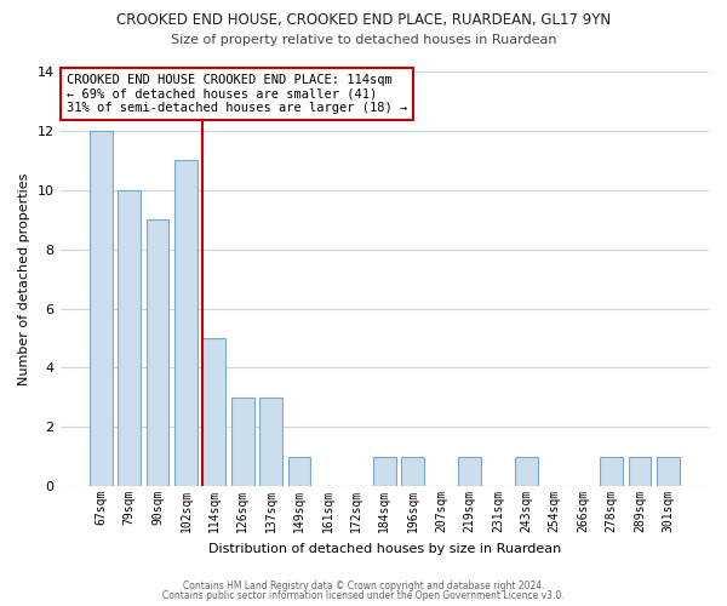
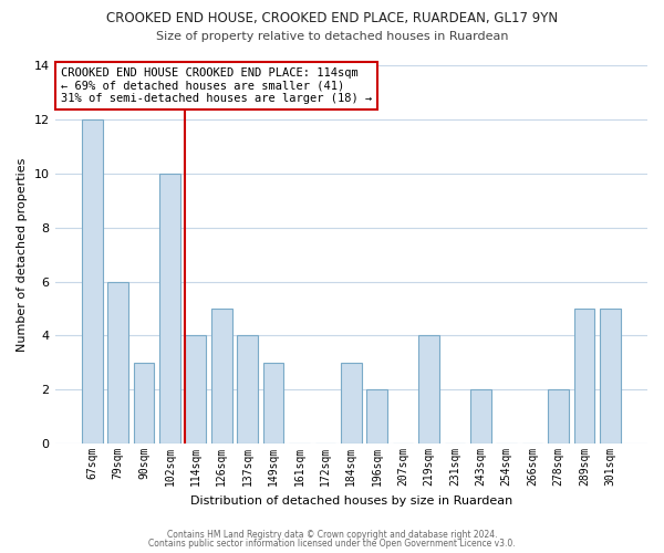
79sqm: 10 -> 6
90sqm: 9 -> 3
102sqm: 11 -> 10
114sqm: 5 -> 4
126sqm: 3 -> 5
137sqm: 3 -> 4
149sqm: 1 -> 3
184sqm: 1 -> 3
196sqm: 1 -> 2
219sqm: 1 -> 4
243sqm: 1 -> 2
278sqm: 1 -> 2
289sqm: 1 -> 5
301sqm: 1 -> 5
